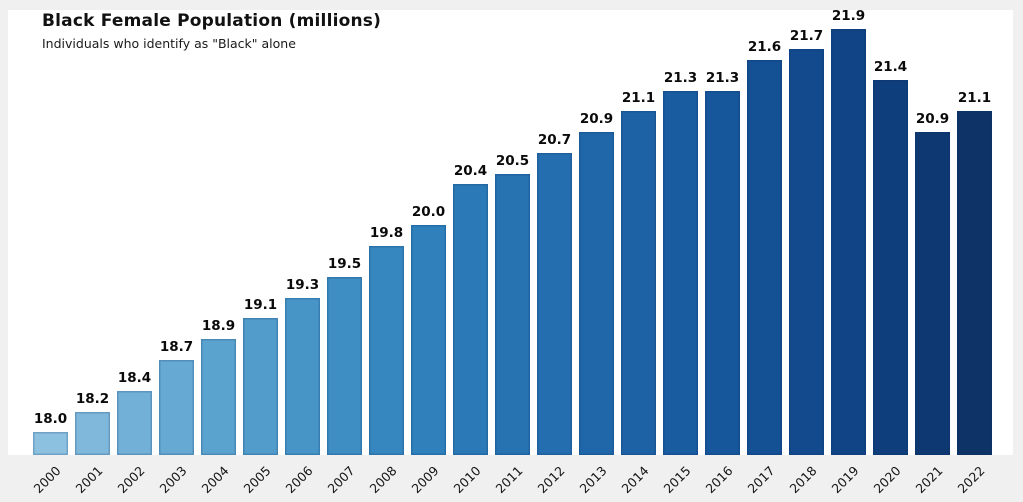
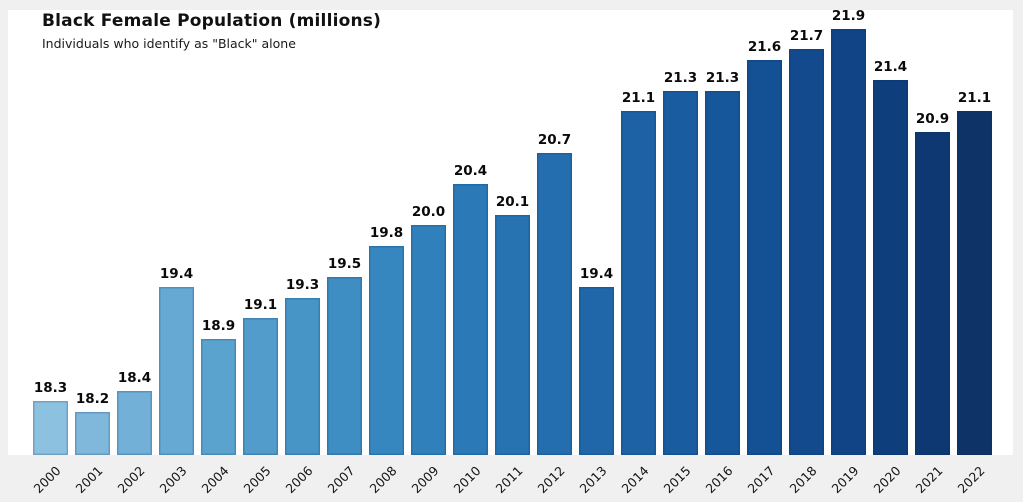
2000: 18.0 -> 18.3
2003: 18.7 -> 19.4
2011: 20.5 -> 20.1
2013: 20.9 -> 19.4
